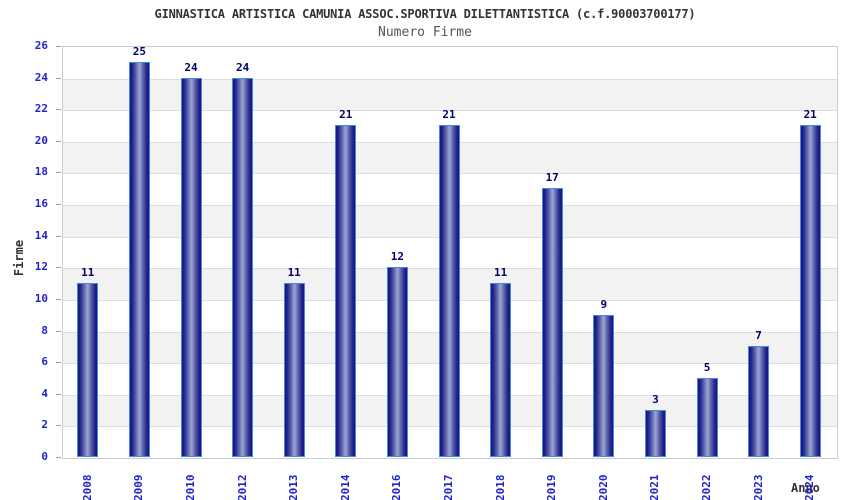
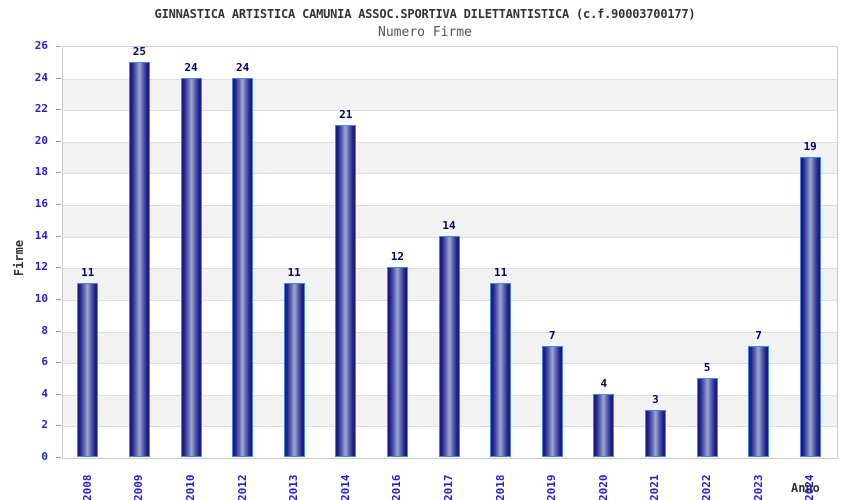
2017: 21 -> 14
2019: 17 -> 7
2020: 9 -> 4
2024: 21 -> 19
